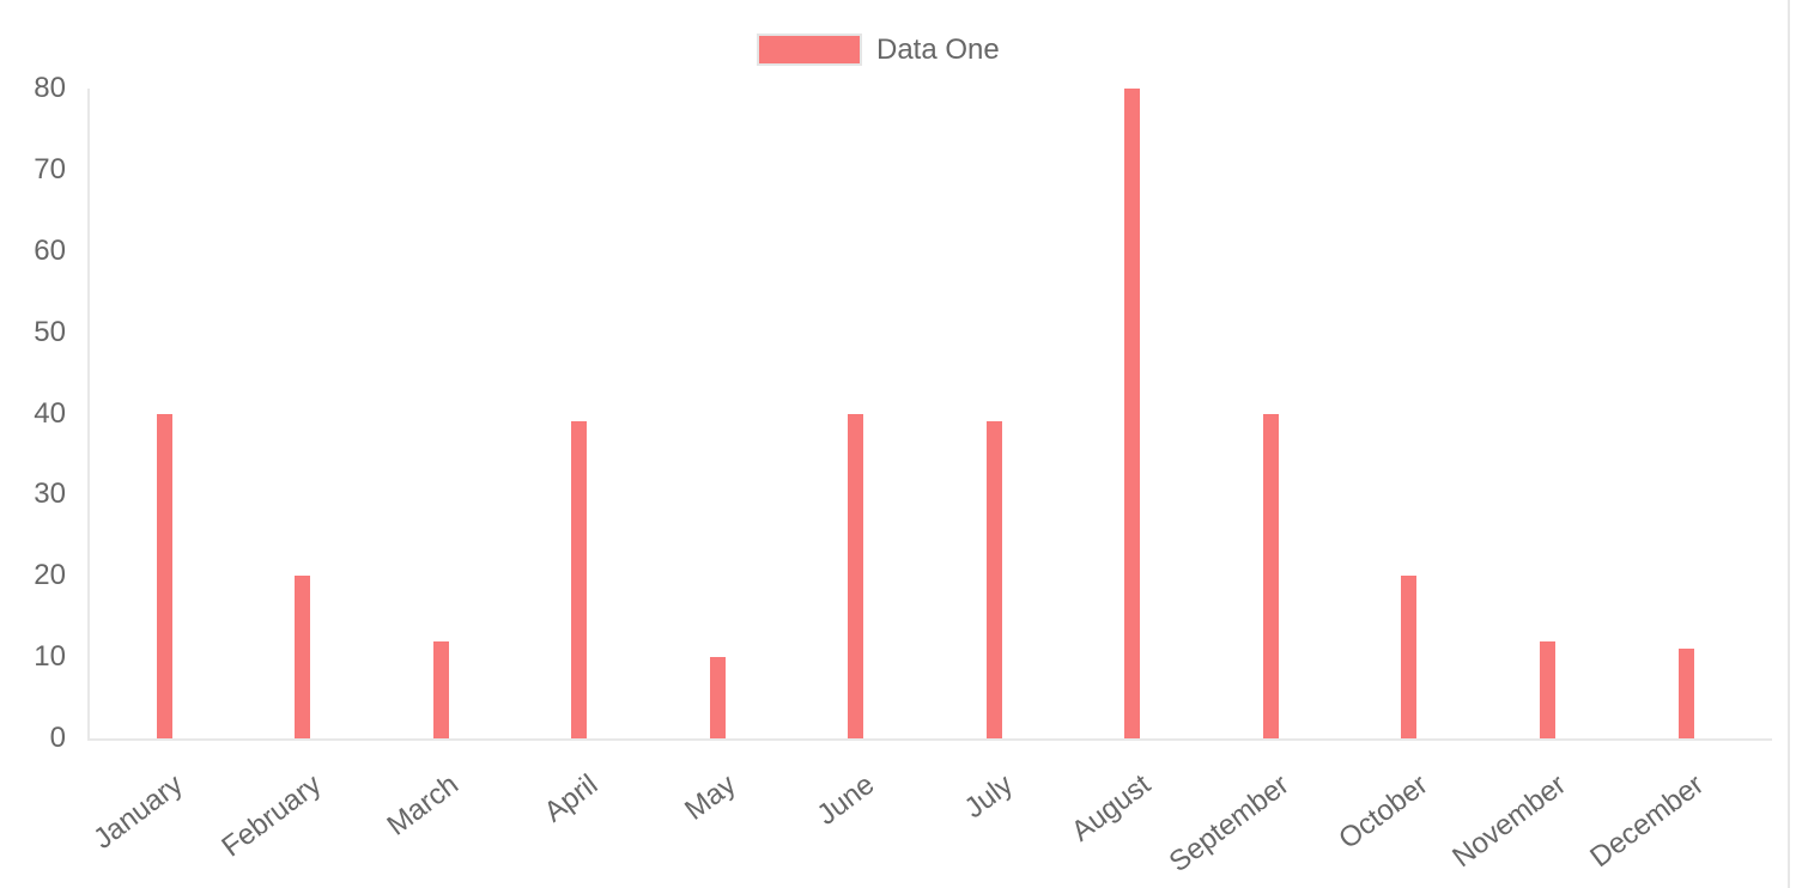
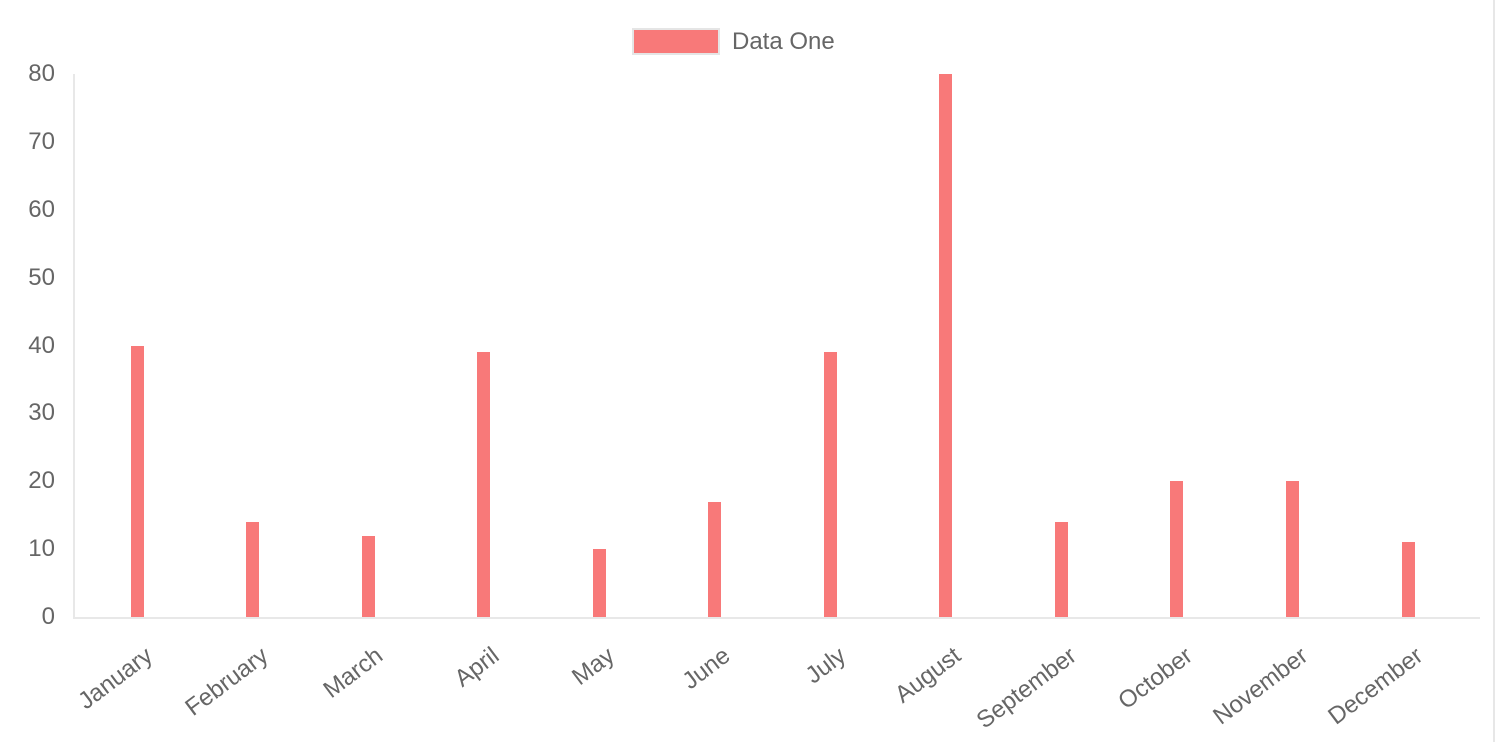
February: 20 -> 14
June: 40 -> 17
September: 40 -> 14
November: 12 -> 20
